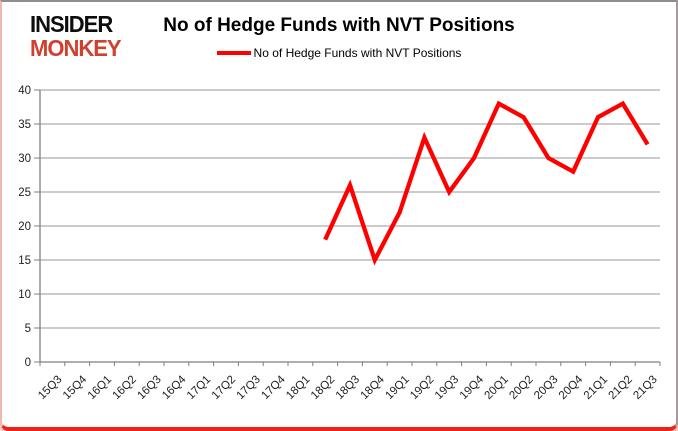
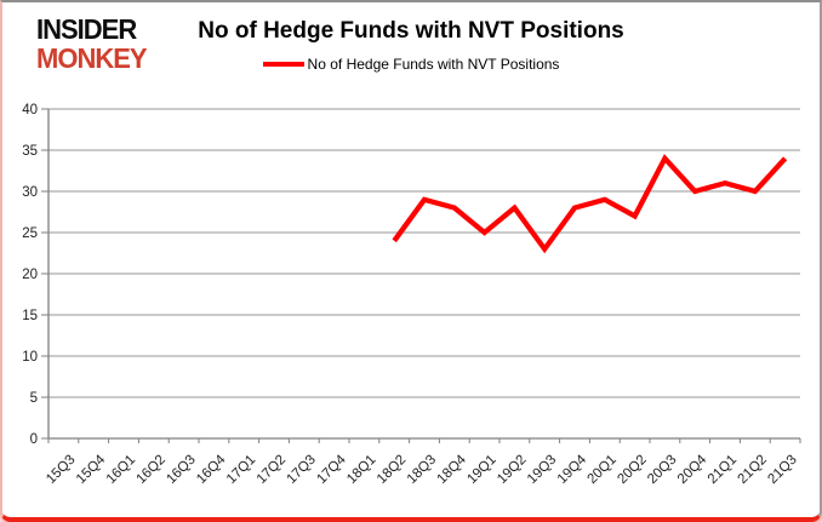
18Q2: 18 -> 24
18Q3: 26 -> 29
18Q4: 15 -> 28
19Q1: 22 -> 25
19Q2: 33 -> 28
19Q3: 25 -> 23
19Q4: 30 -> 28
20Q1: 38 -> 29
20Q2: 36 -> 27
20Q3: 30 -> 34
20Q4: 28 -> 30
21Q1: 36 -> 31
21Q2: 38 -> 30
21Q3: 32 -> 34
